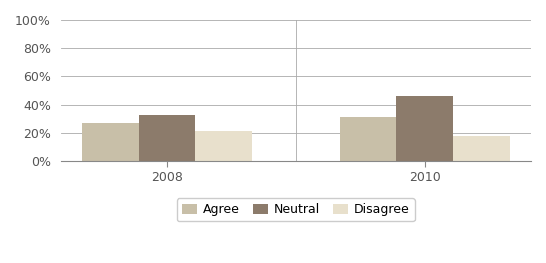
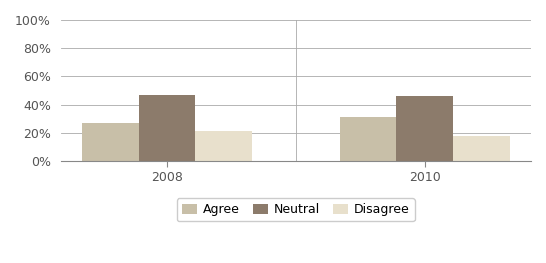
Neutral/2008: 33% -> 47%
